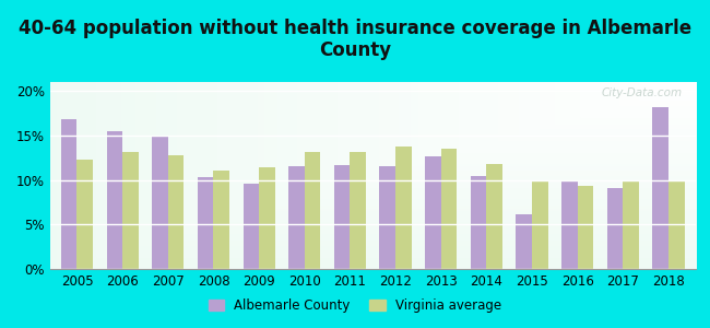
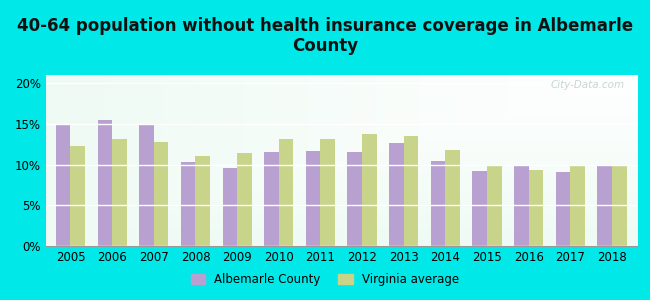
Albemarle County/2005: 16.8% -> 14.8%
Albemarle County/2015: 6.2% -> 9.2%
Albemarle County/2018: 18.2% -> 9.8%
